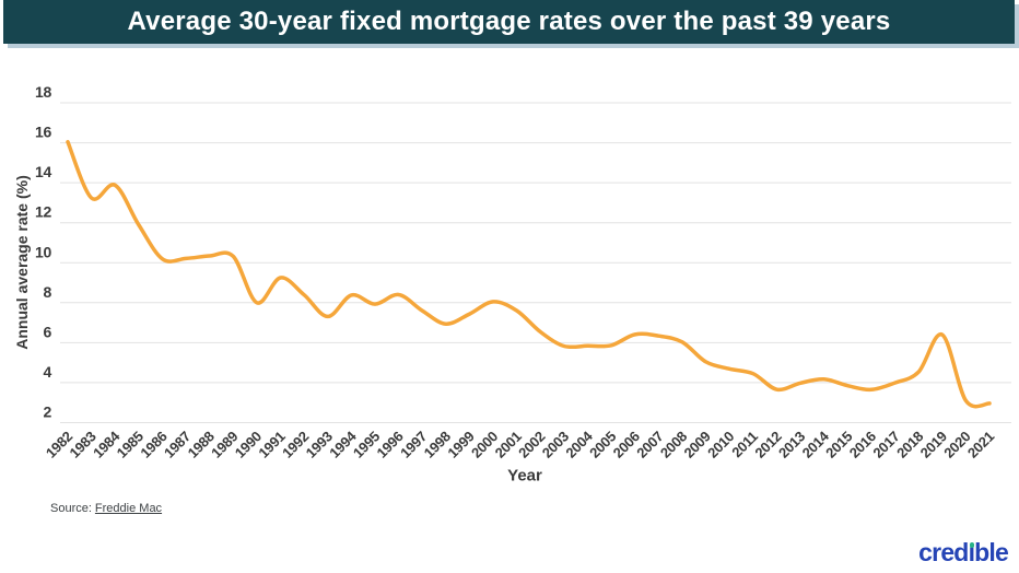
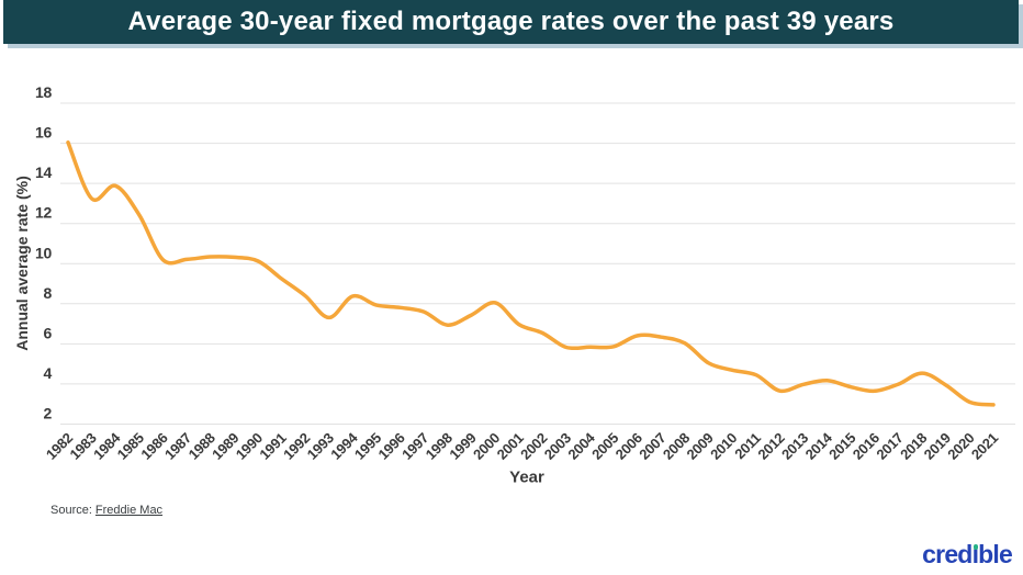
1985: 11.9 -> 12.4
1990: 8.0 -> 10.1
1996: 8.4 -> 7.8
2001: 7.6 -> 7.0
2019: 6.4 -> 3.9
